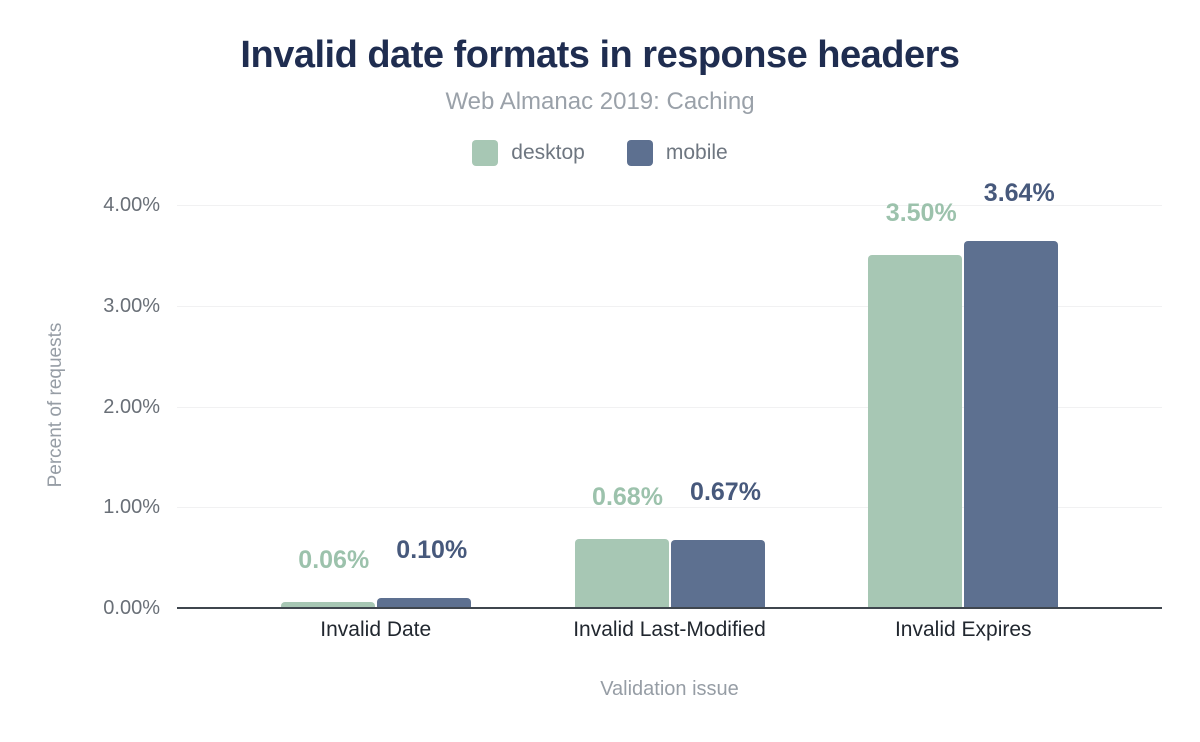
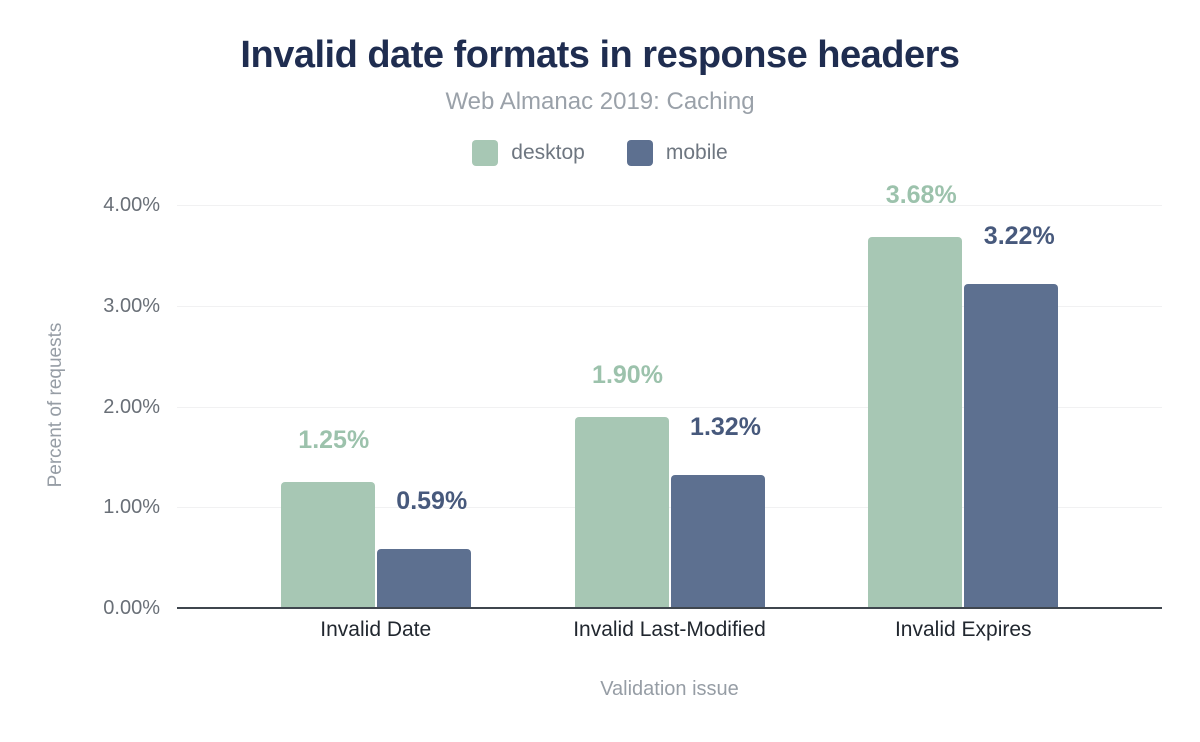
desktop/Invalid Date: 0.06% -> 1.25%
mobile/Invalid Date: 0.10% -> 0.59%
desktop/Invalid Last-Modified: 0.68% -> 1.90%
mobile/Invalid Last-Modified: 0.67% -> 1.32%
desktop/Invalid Expires: 3.50% -> 3.68%
mobile/Invalid Expires: 3.64% -> 3.22%
